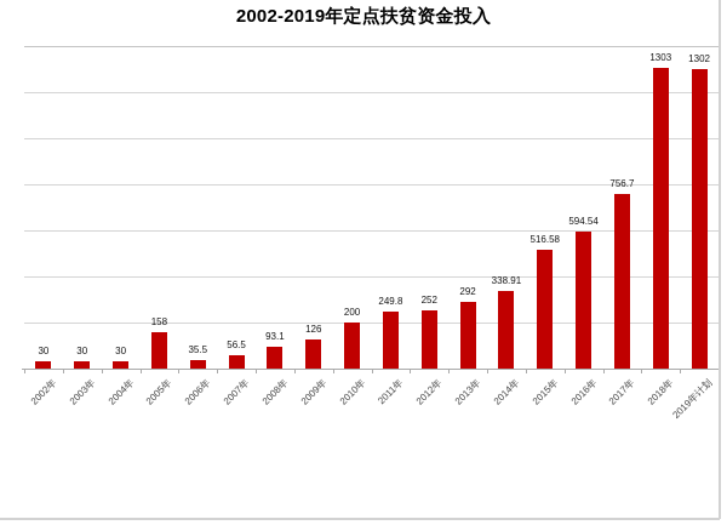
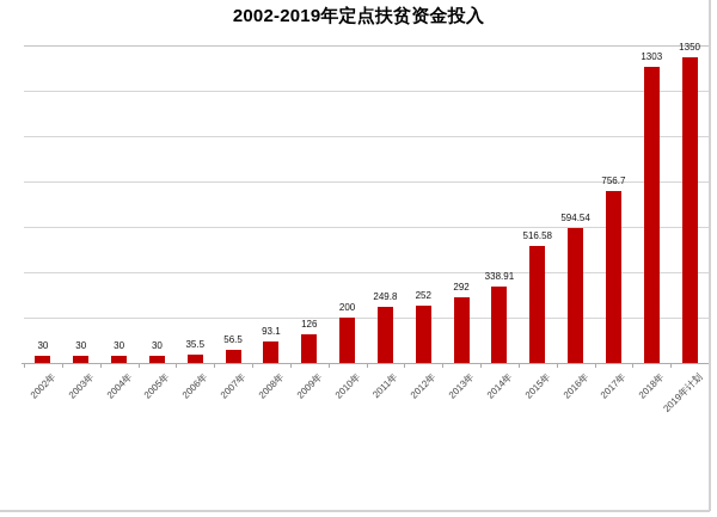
2005年: 158 -> 30
2019年计划: 1302 -> 1350
